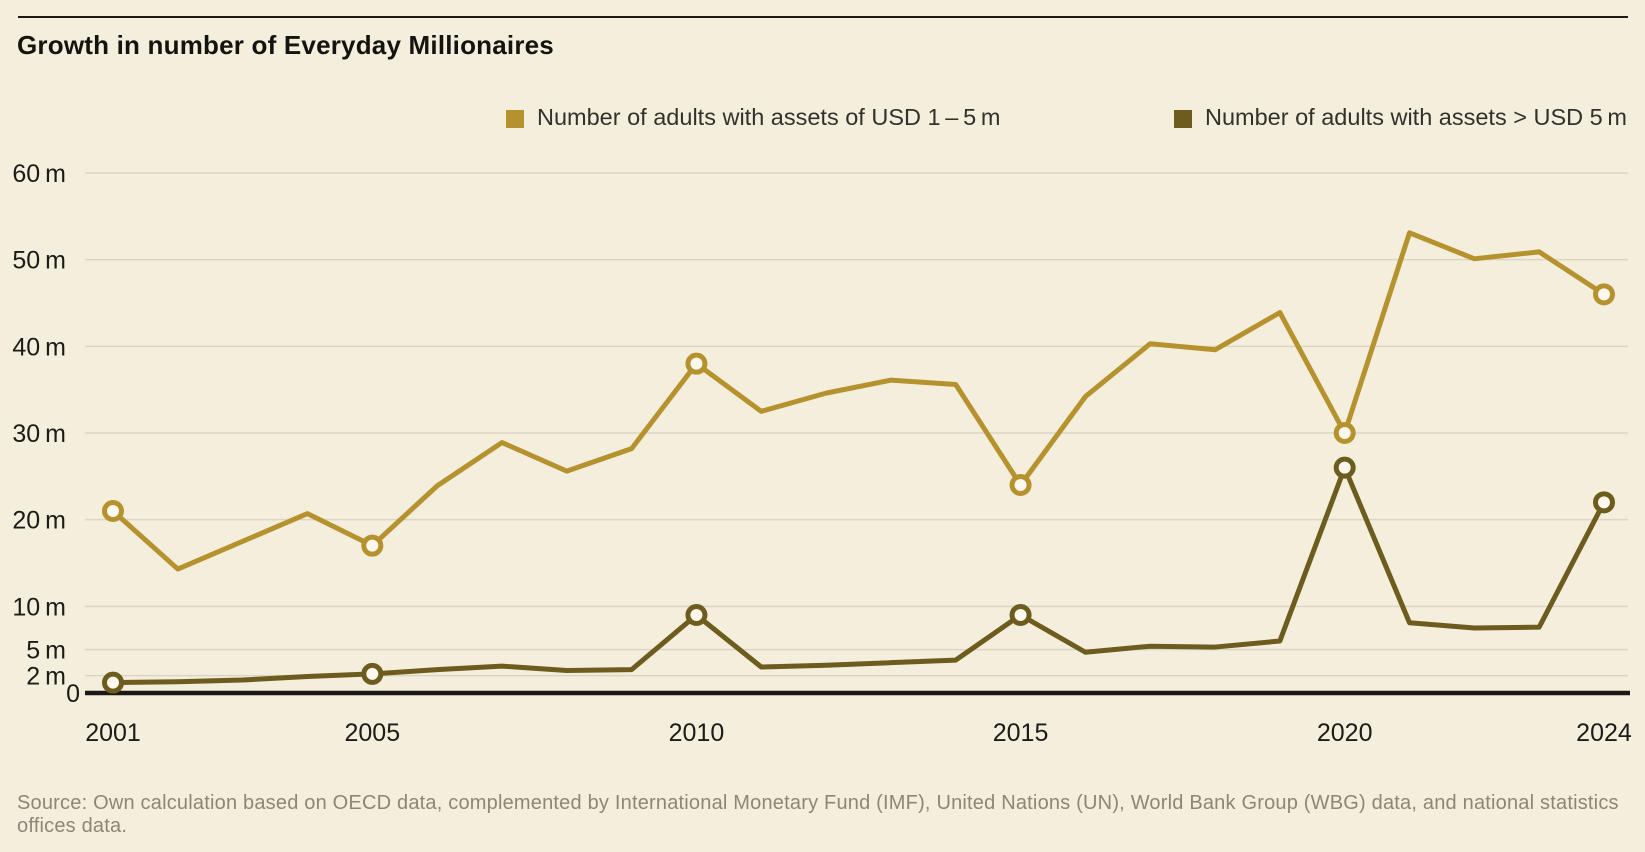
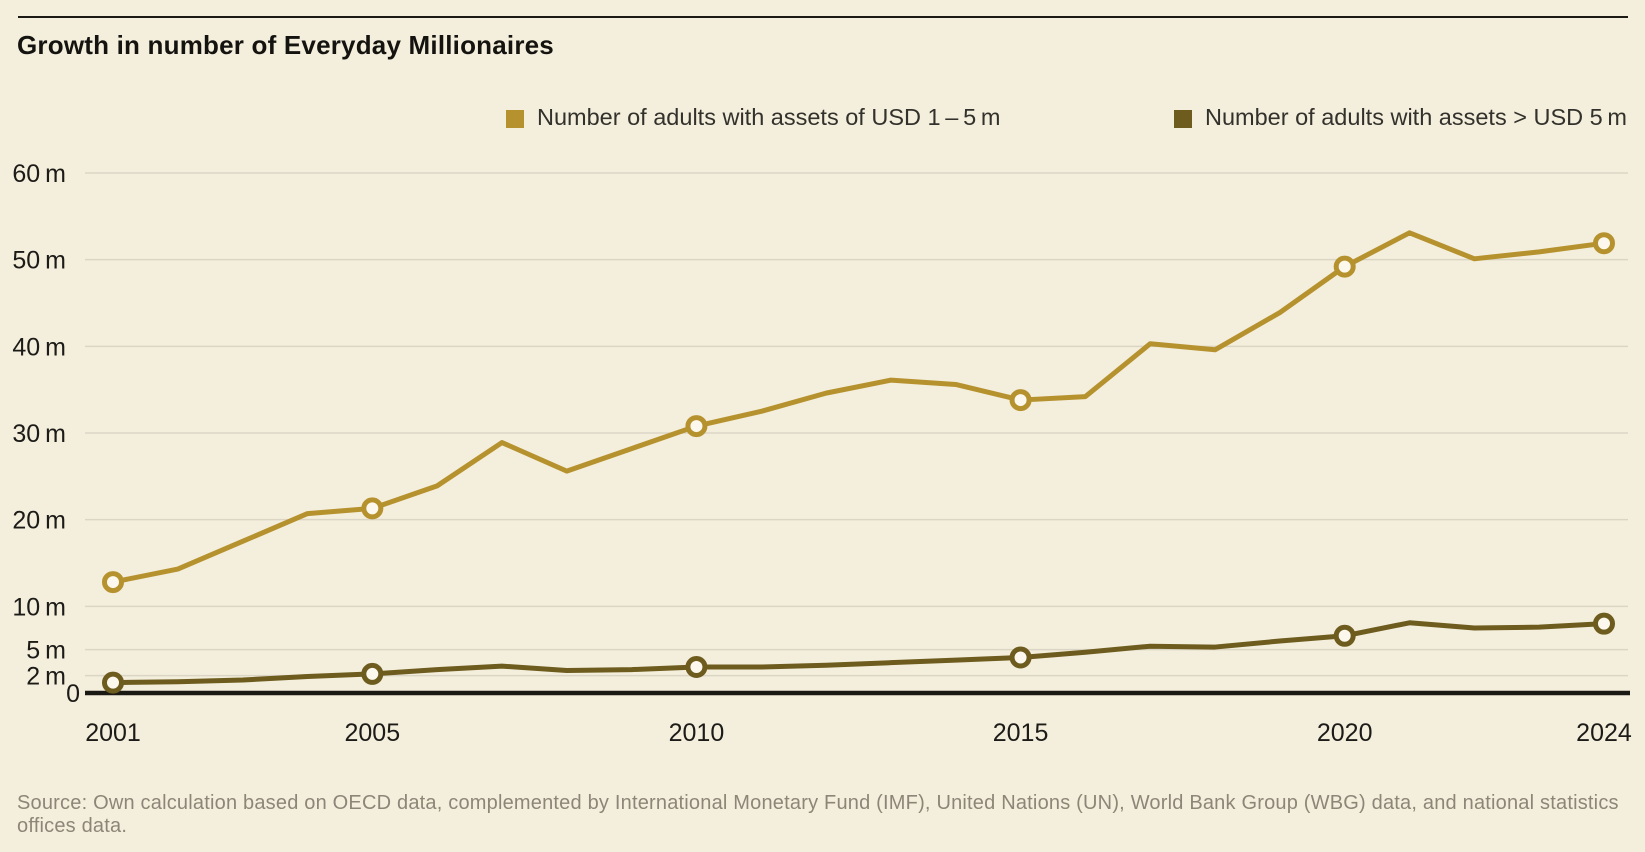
Number of adults with assets of USD 1 – 5 m/2001: 21m -> 13m
Number of adults with assets of USD 1 – 5 m/2005: 17m -> 21m
Number of adults with assets of USD 1 – 5 m/2010: 38m -> 31m
Number of adults with assets > USD 5 m/2010: 9m -> 3m
Number of adults with assets of USD 1 – 5 m/2015: 24m -> 34m
Number of adults with assets > USD 5 m/2015: 9m -> 4m
Number of adults with assets of USD 1 – 5 m/2020: 30m -> 49m
Number of adults with assets > USD 5 m/2020: 26m -> 7m
Number of adults with assets of USD 1 – 5 m/2024: 46m -> 52m
Number of adults with assets > USD 5 m/2024: 22m -> 8m
